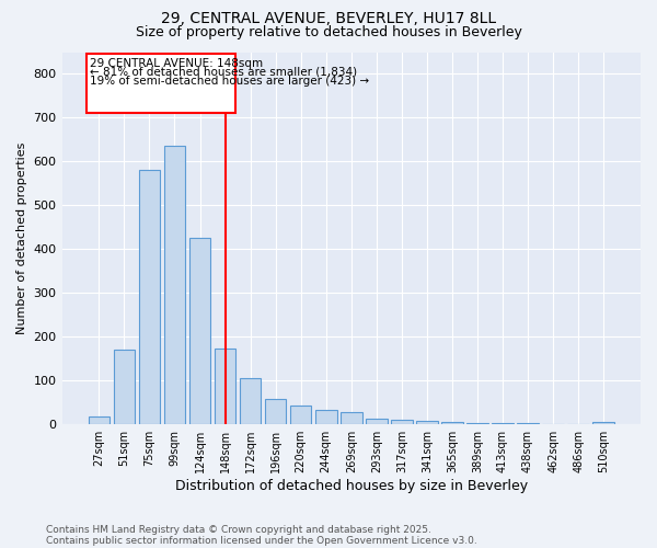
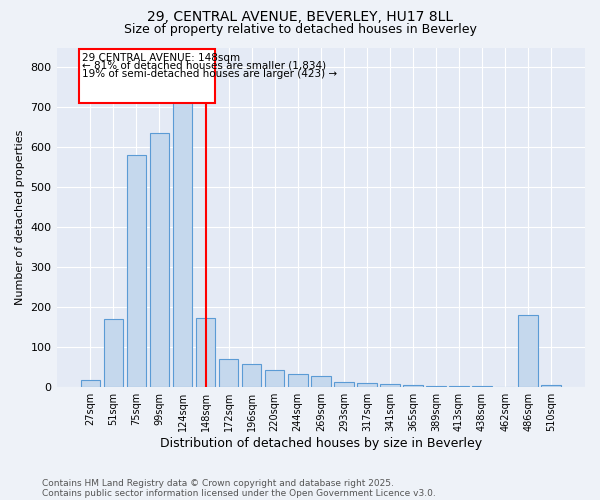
124sqm: 425 -> 715
172sqm: 105 -> 70
486sqm: 1 -> 180
